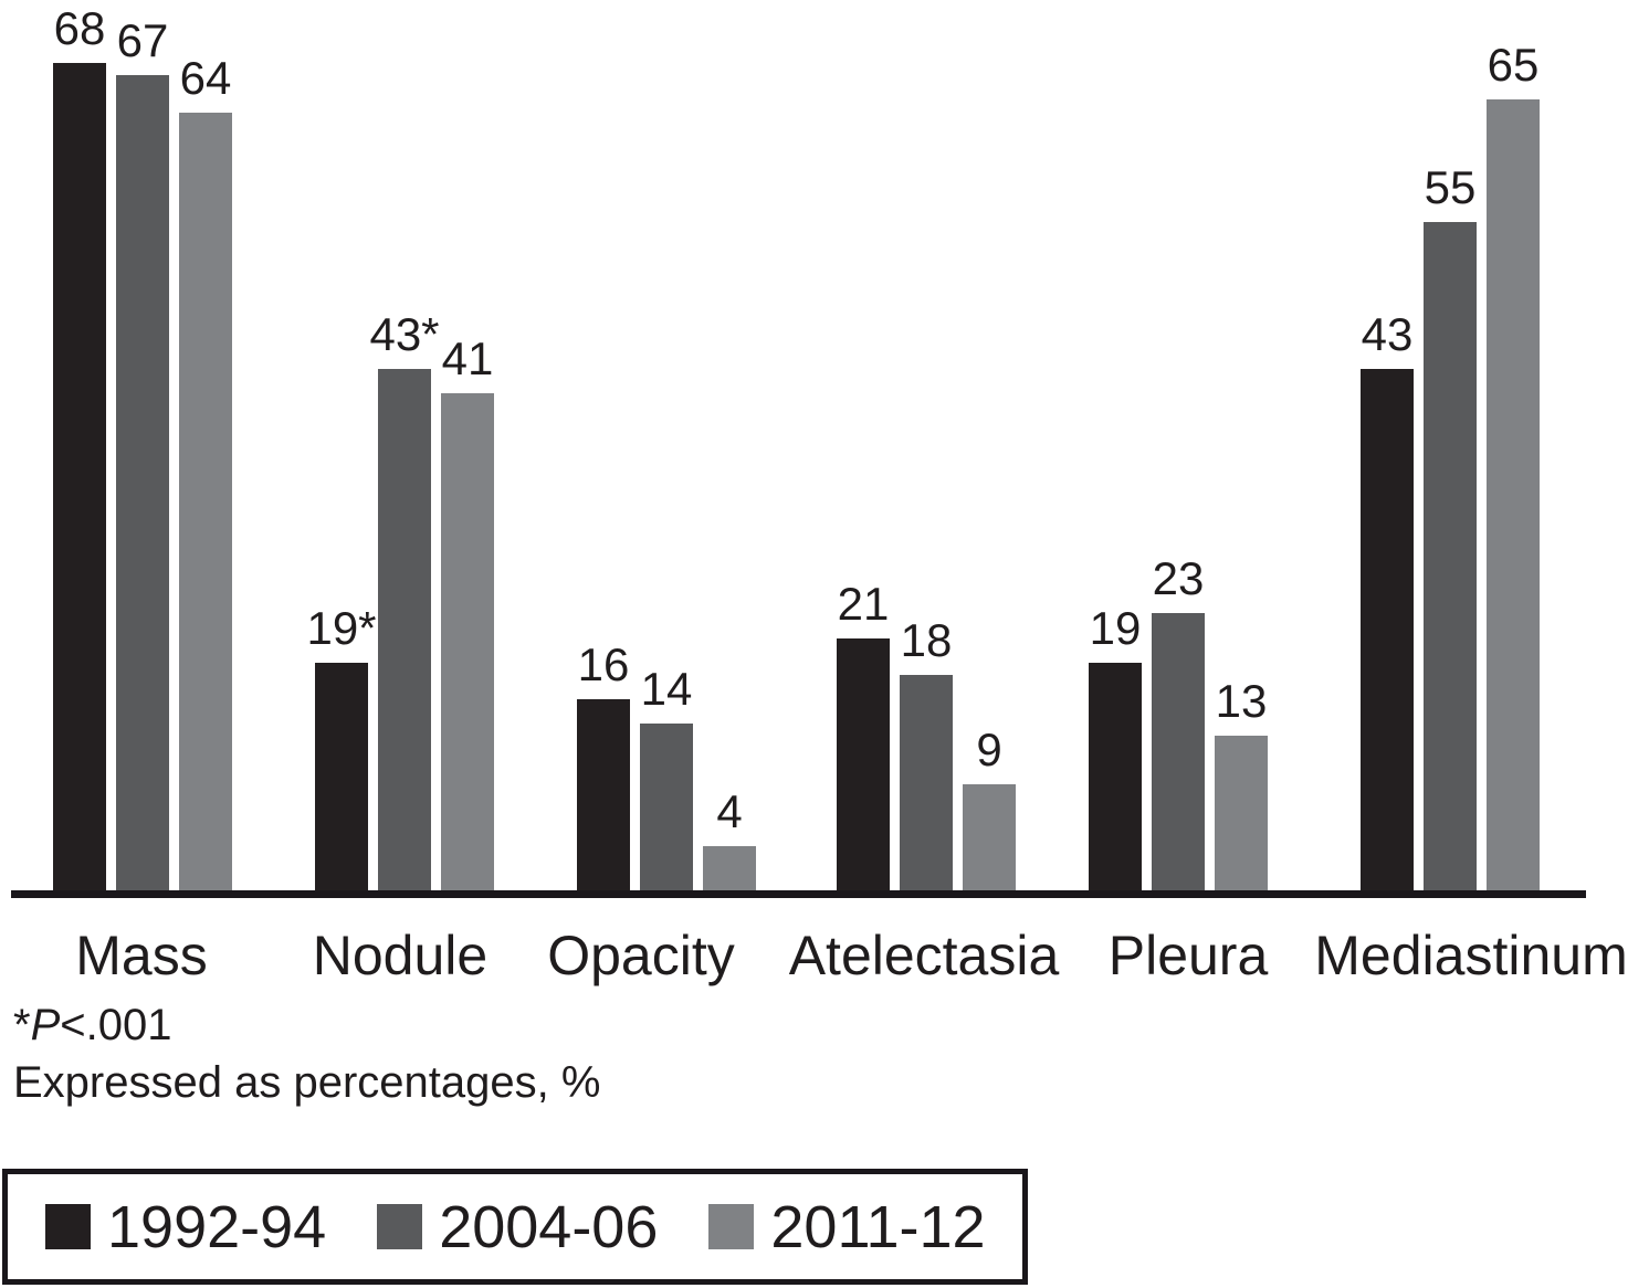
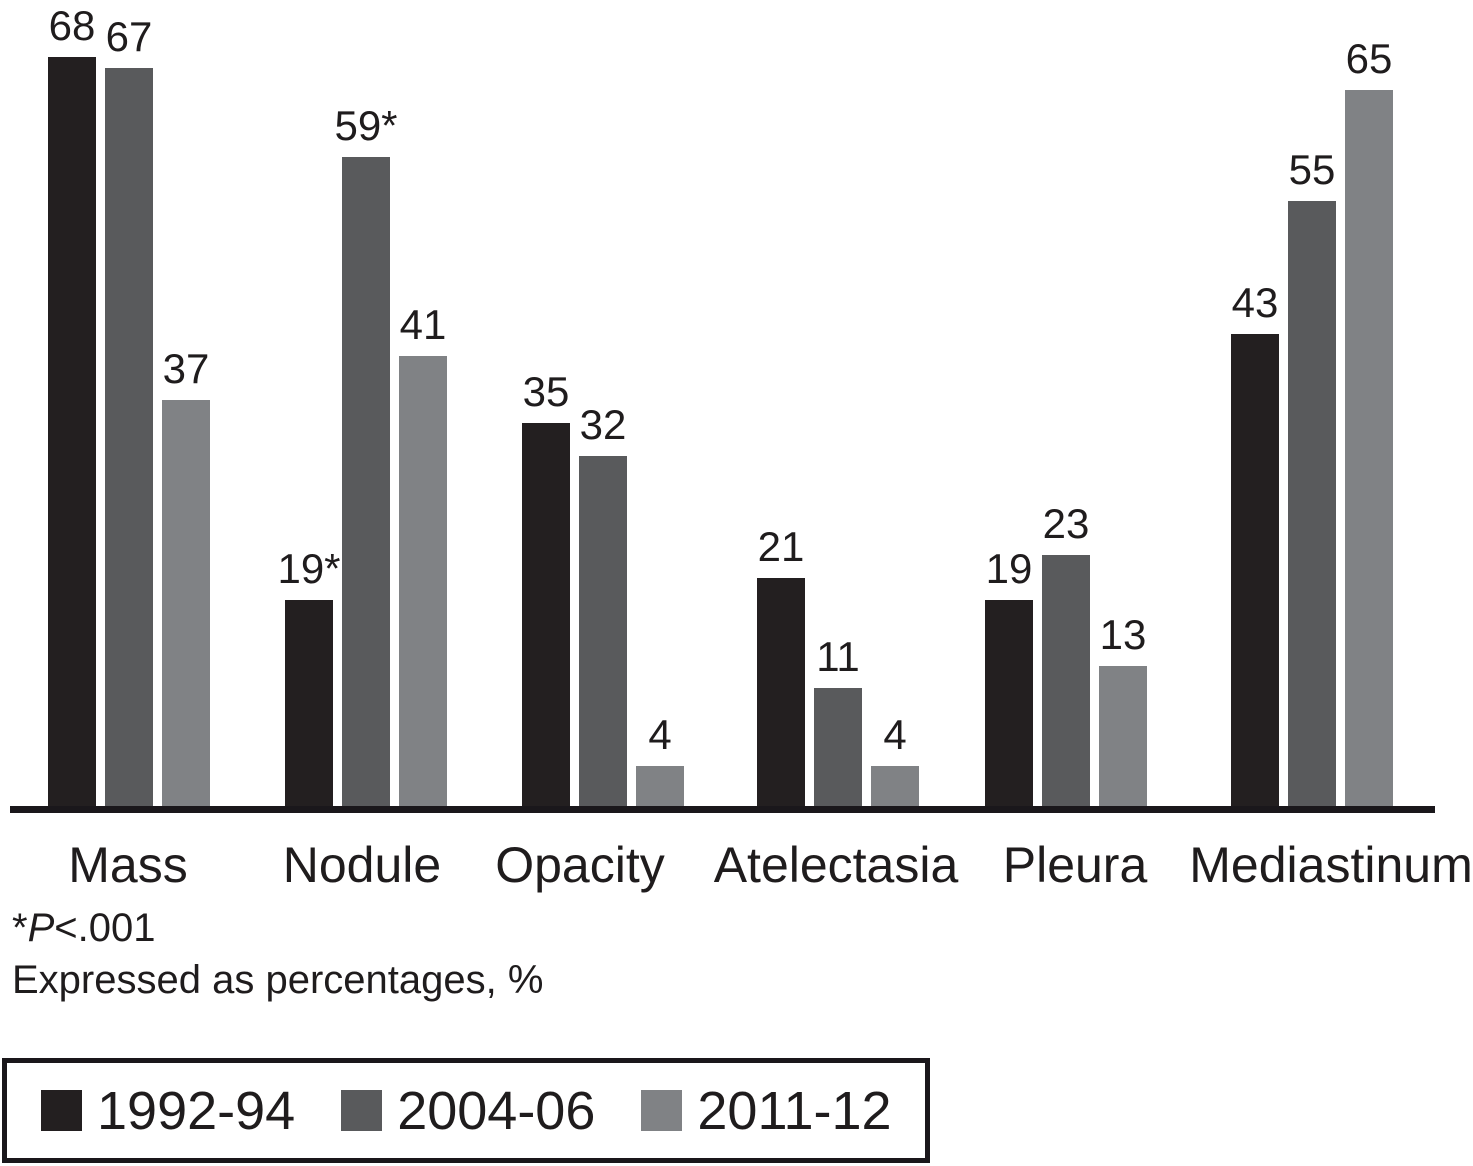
2011-12/Mass: 64 -> 37
2004-06/Nodule: 43 -> 59
1992-94/Opacity: 16 -> 35
2004-06/Opacity: 14 -> 32
2004-06/Atelectasia: 18 -> 11
2011-12/Atelectasia: 9 -> 4
